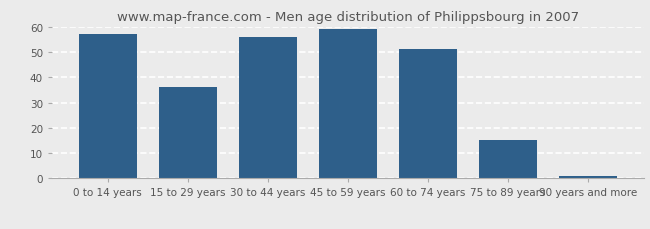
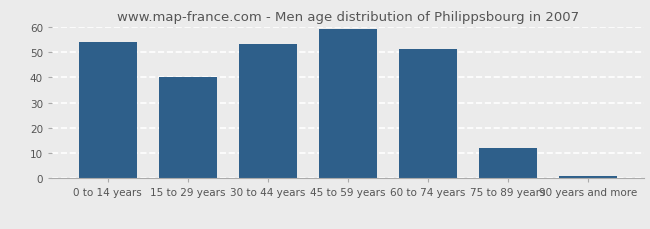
0 to 14 years: 57 -> 54
15 to 29 years: 36 -> 40
30 to 44 years: 56 -> 53
75 to 89 years: 15 -> 12
